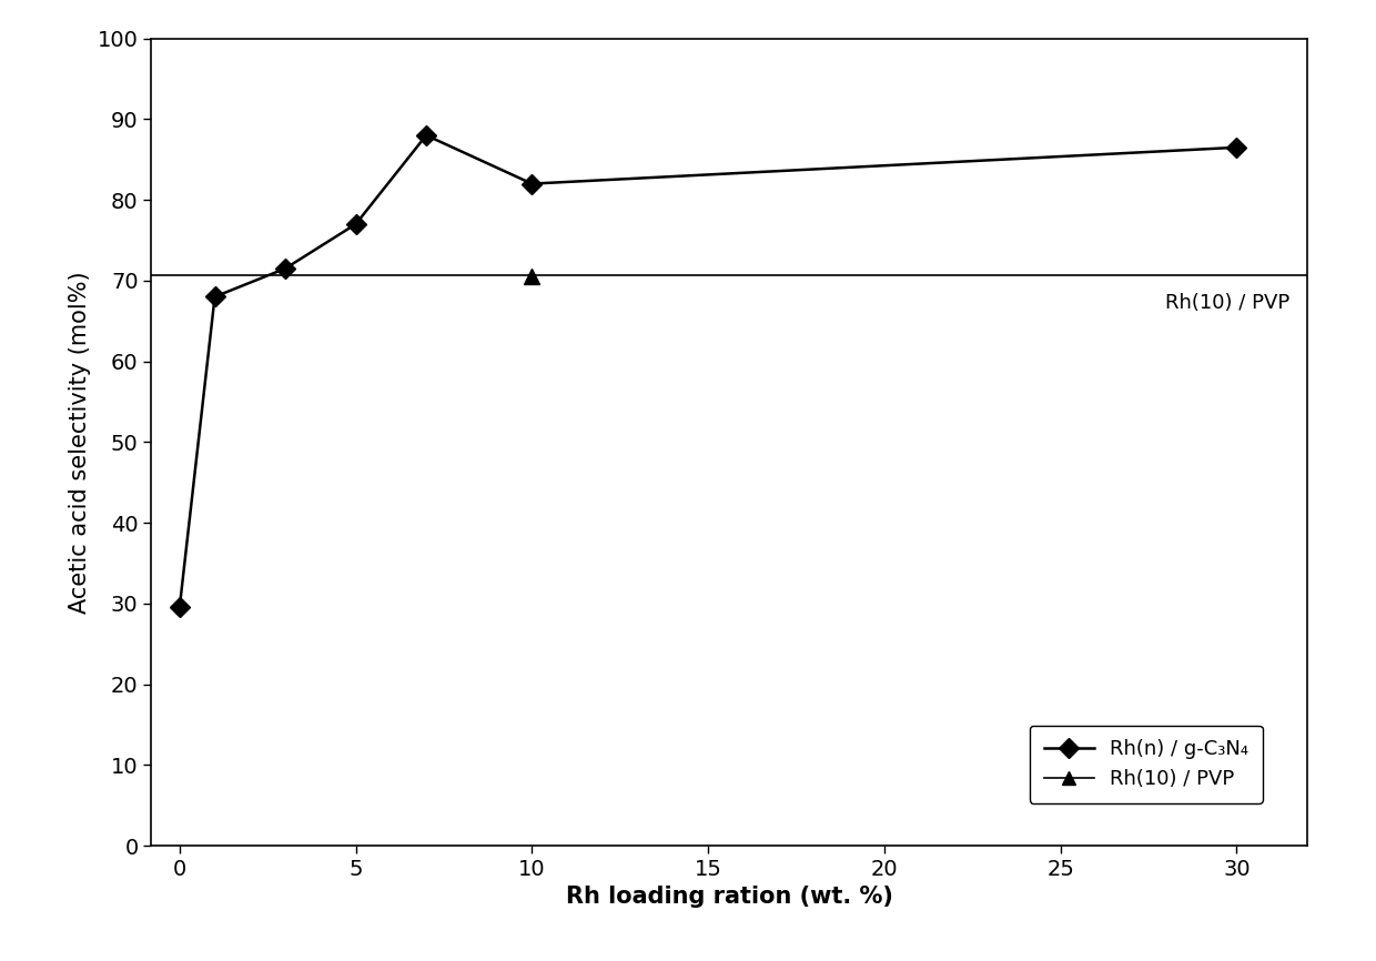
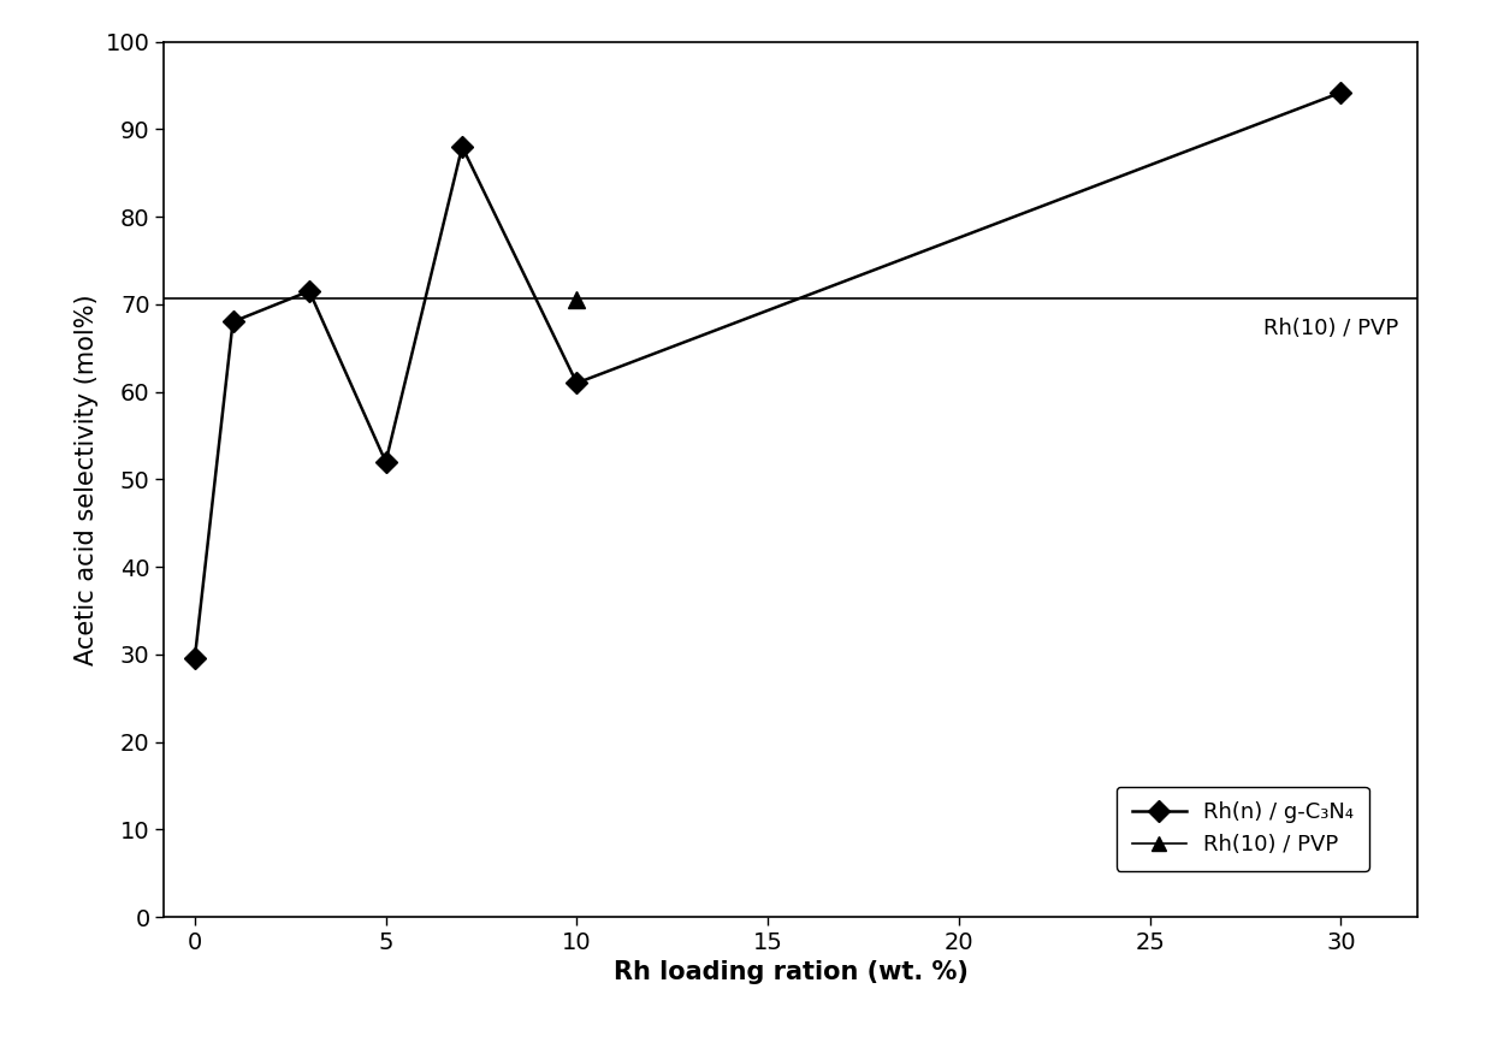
5: 77.0 -> 52.0
10: 82.0 -> 61.0
30: 86.5 -> 94.2
